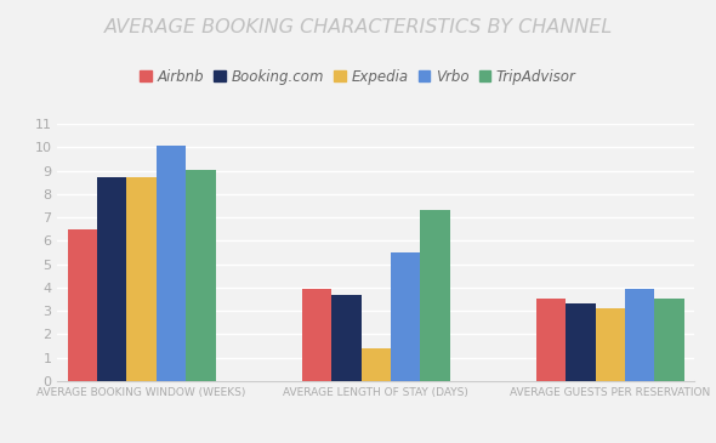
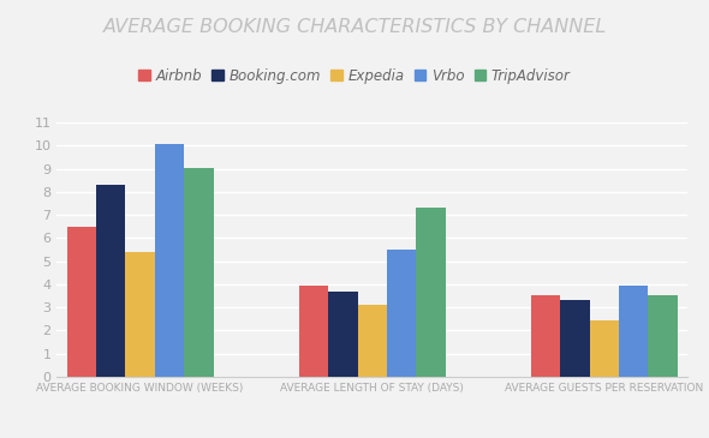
Booking.com/AVERAGE BOOKING WINDOW (WEEKS): 8.7 -> 8.3
Expedia/AVERAGE BOOKING WINDOW (WEEKS): 8.7 -> 5.4
Expedia/AVERAGE LENGTH OF STAY (DAYS): 1.4 -> 3.1
Expedia/AVERAGE GUESTS PER RESERVATION: 3.1 -> 2.5
